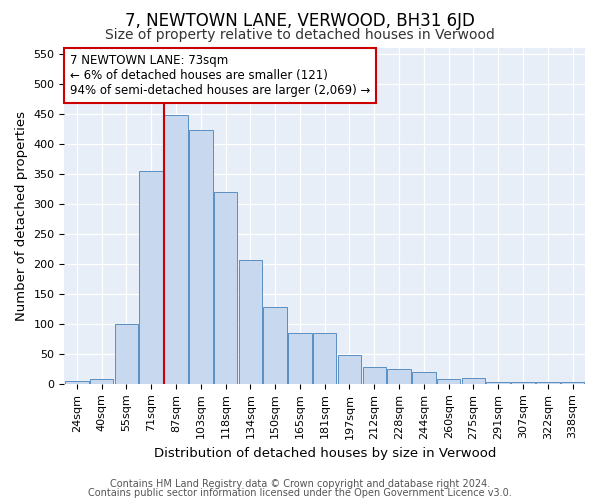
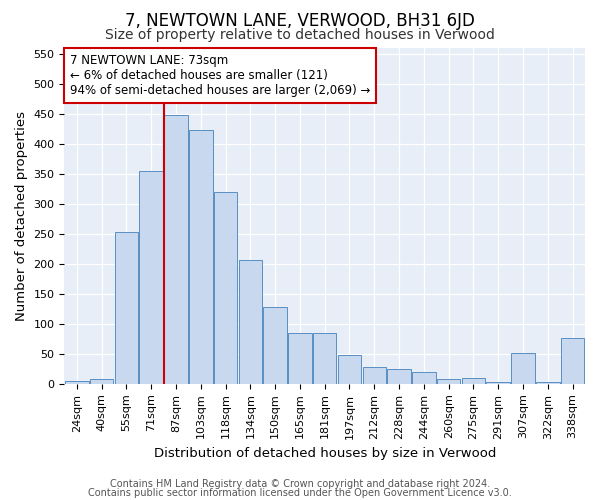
55sqm: 100 -> 252
307sqm: 3 -> 52
338sqm: 3 -> 76
